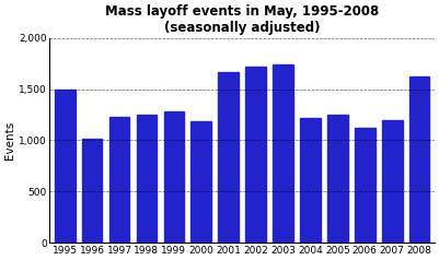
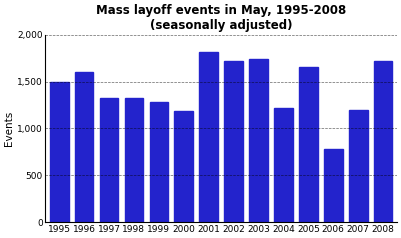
1996: 1,010 -> 1,600
1997: 1,230 -> 1,320
1998: 1,250 -> 1,320
2001: 1,670 -> 1,820
2005: 1,250 -> 1,660
2006: 1,120 -> 780
2008: 1,620 -> 1,720
